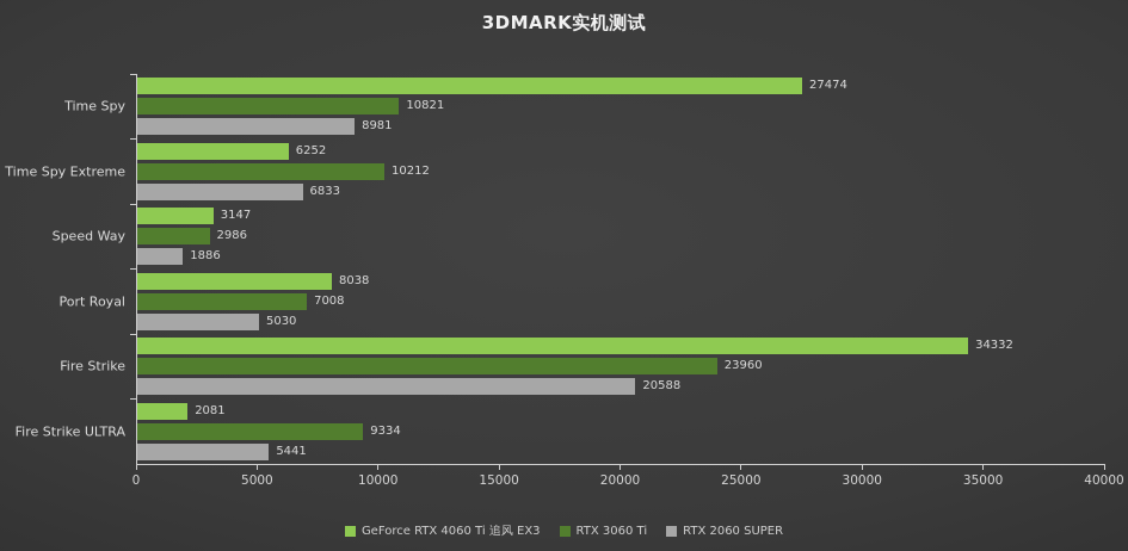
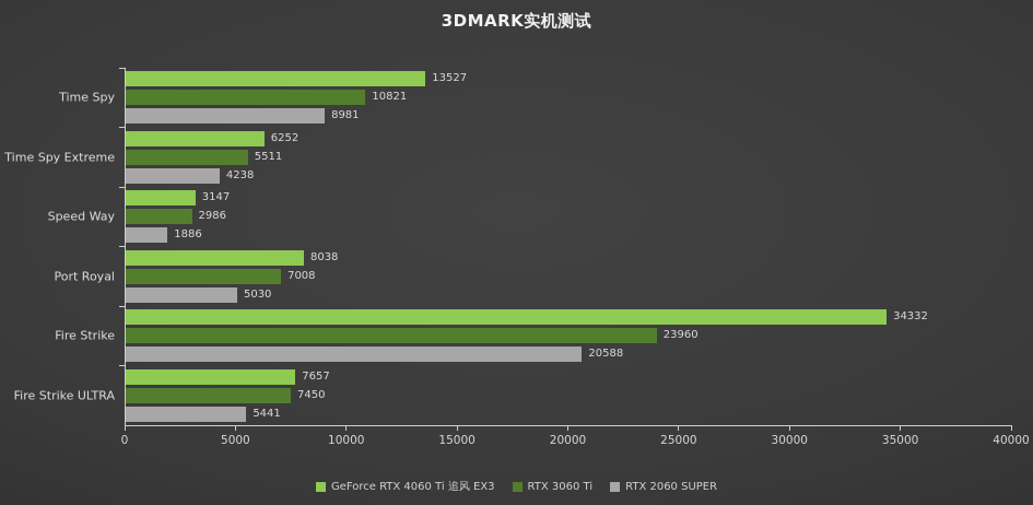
GeForce RTX 4060 Ti 追风 EX3/Time Spy: 27474 -> 13527
RTX 3060 Ti/Time Spy Extreme: 10212 -> 5511
RTX 2060 SUPER/Time Spy Extreme: 6833 -> 4238
GeForce RTX 4060 Ti 追风 EX3/Fire Strike ULTRA: 2081 -> 7657
RTX 3060 Ti/Fire Strike ULTRA: 9334 -> 7450
